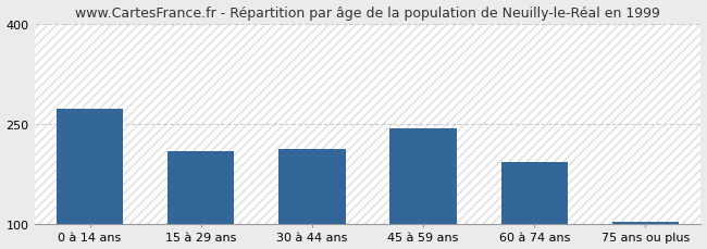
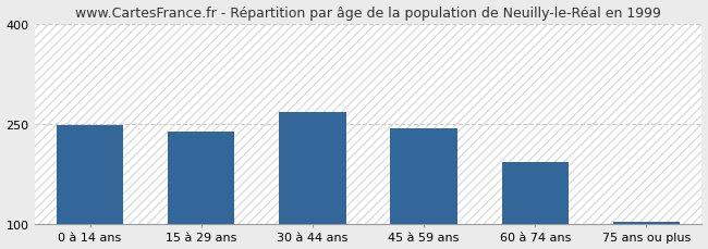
0 à 14 ans: 272 -> 248
15 à 29 ans: 208 -> 238
30 à 44 ans: 212 -> 268
